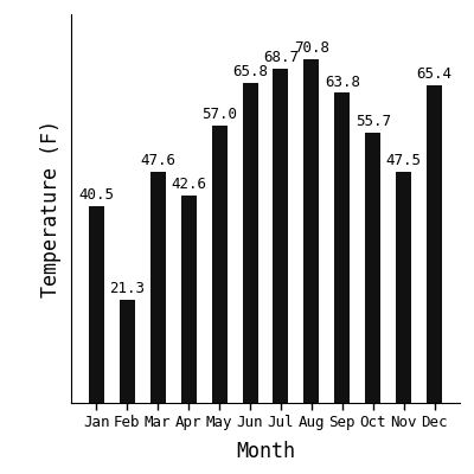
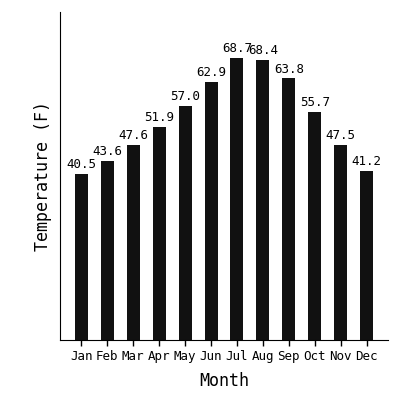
Feb: 21.3 -> 43.6
Apr: 42.6 -> 51.9
Jun: 65.8 -> 62.9
Aug: 70.8 -> 68.4
Dec: 65.4 -> 41.2
